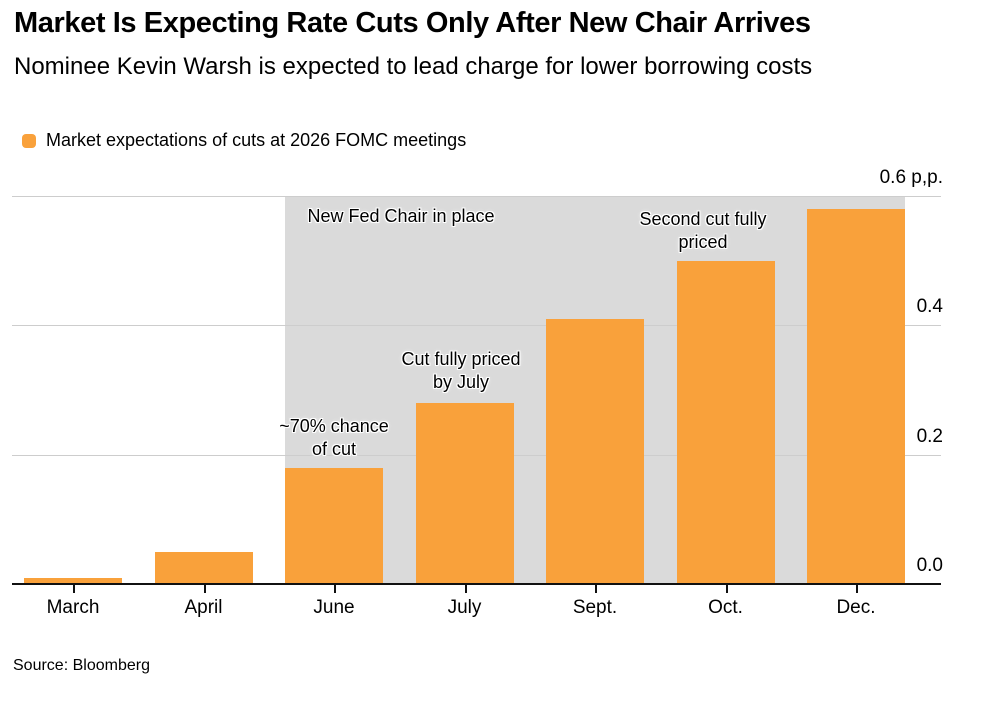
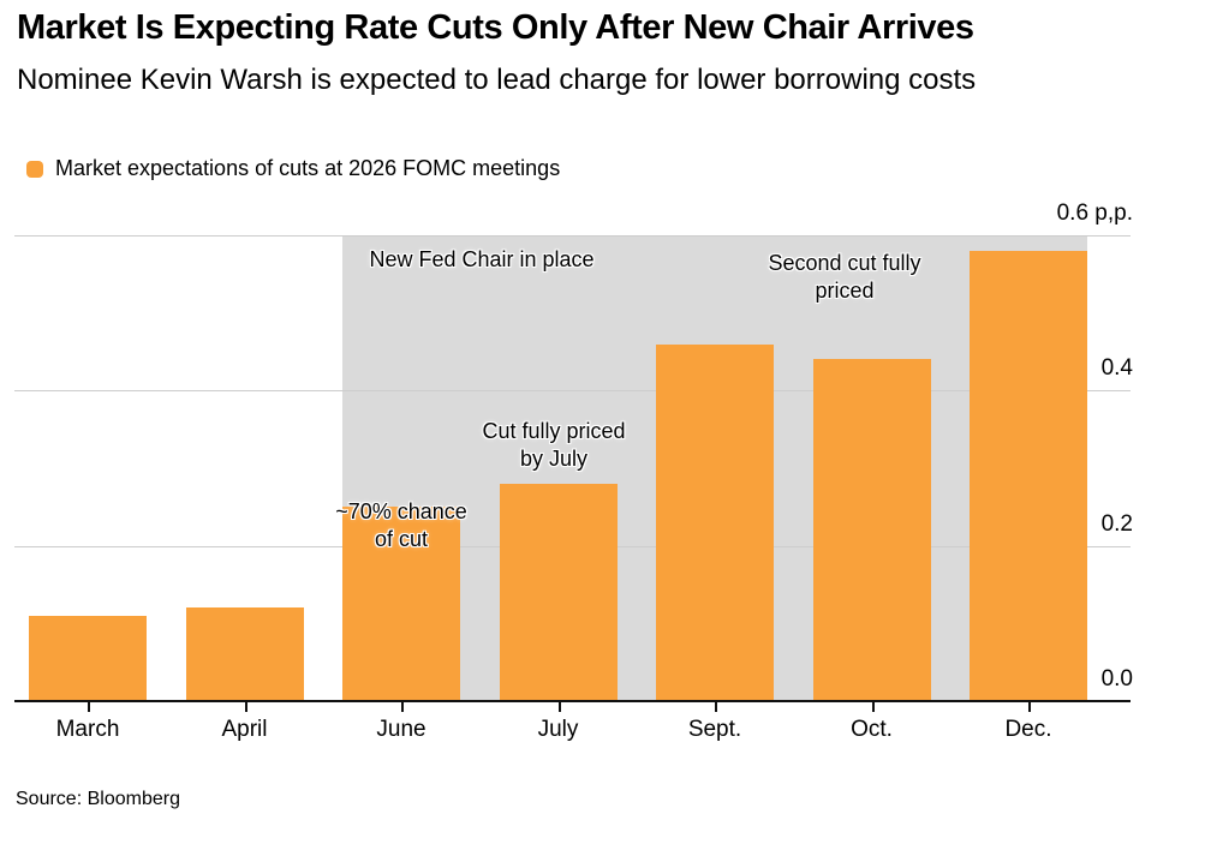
March: 0.01 -> 0.11
April: 0.05 -> 0.12
June: 0.18 -> 0.25
Sept.: 0.41 -> 0.46
Oct.: 0.50 -> 0.44
